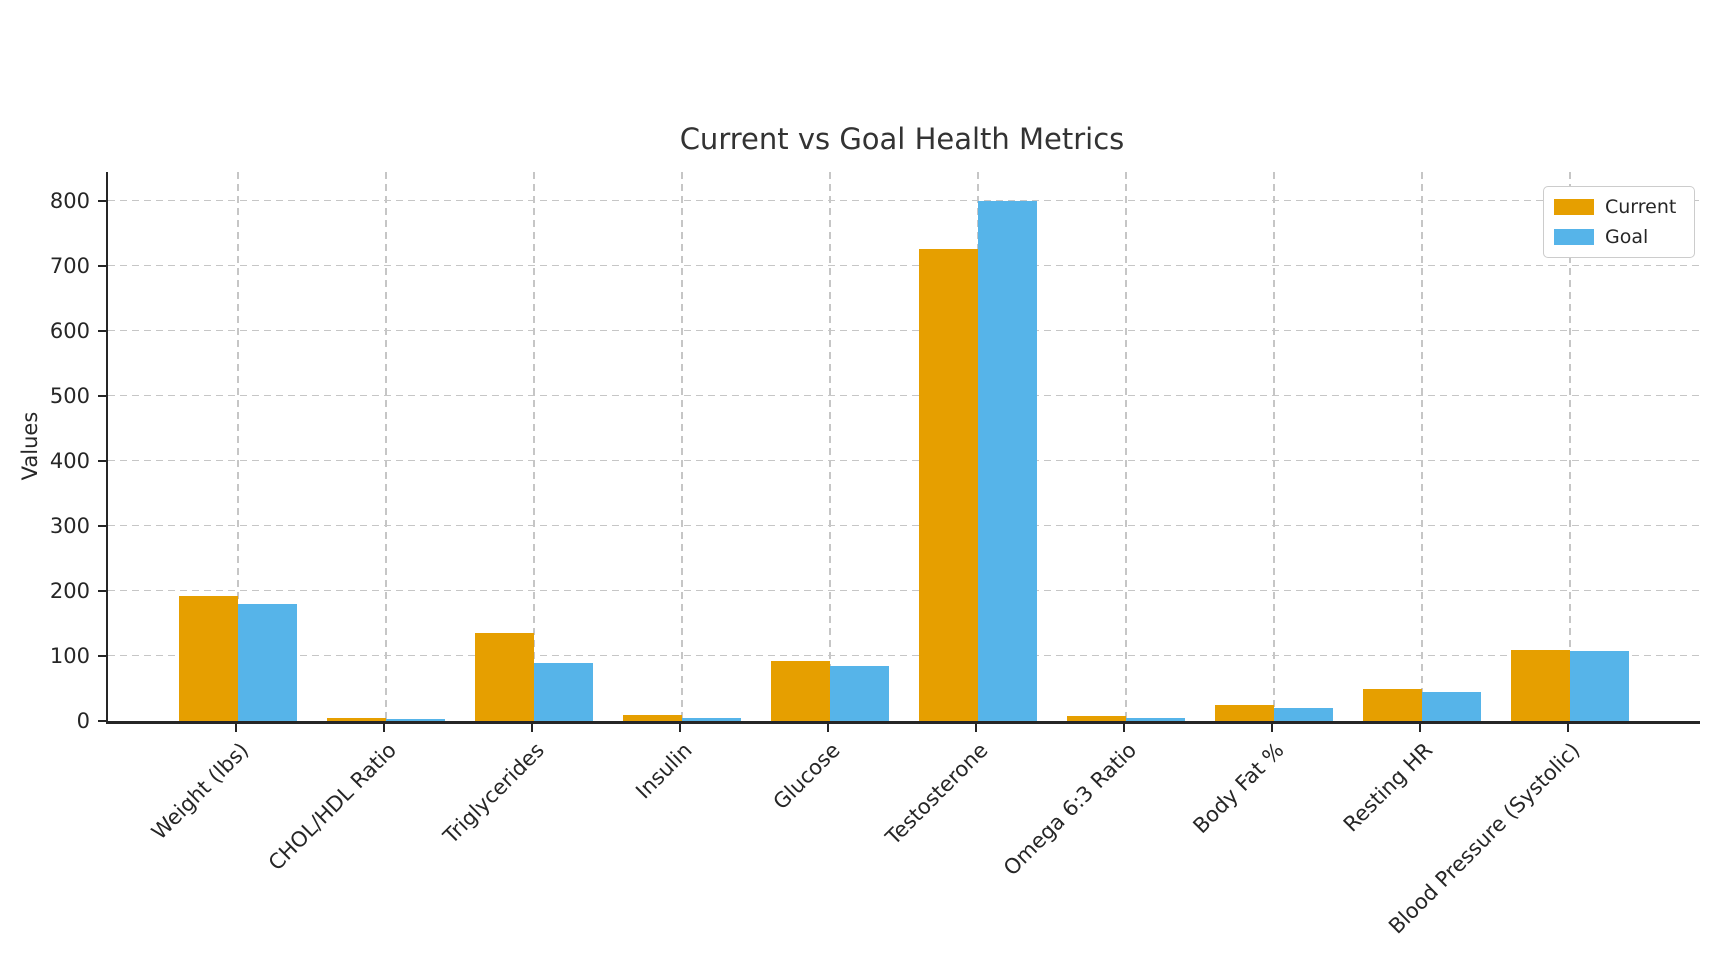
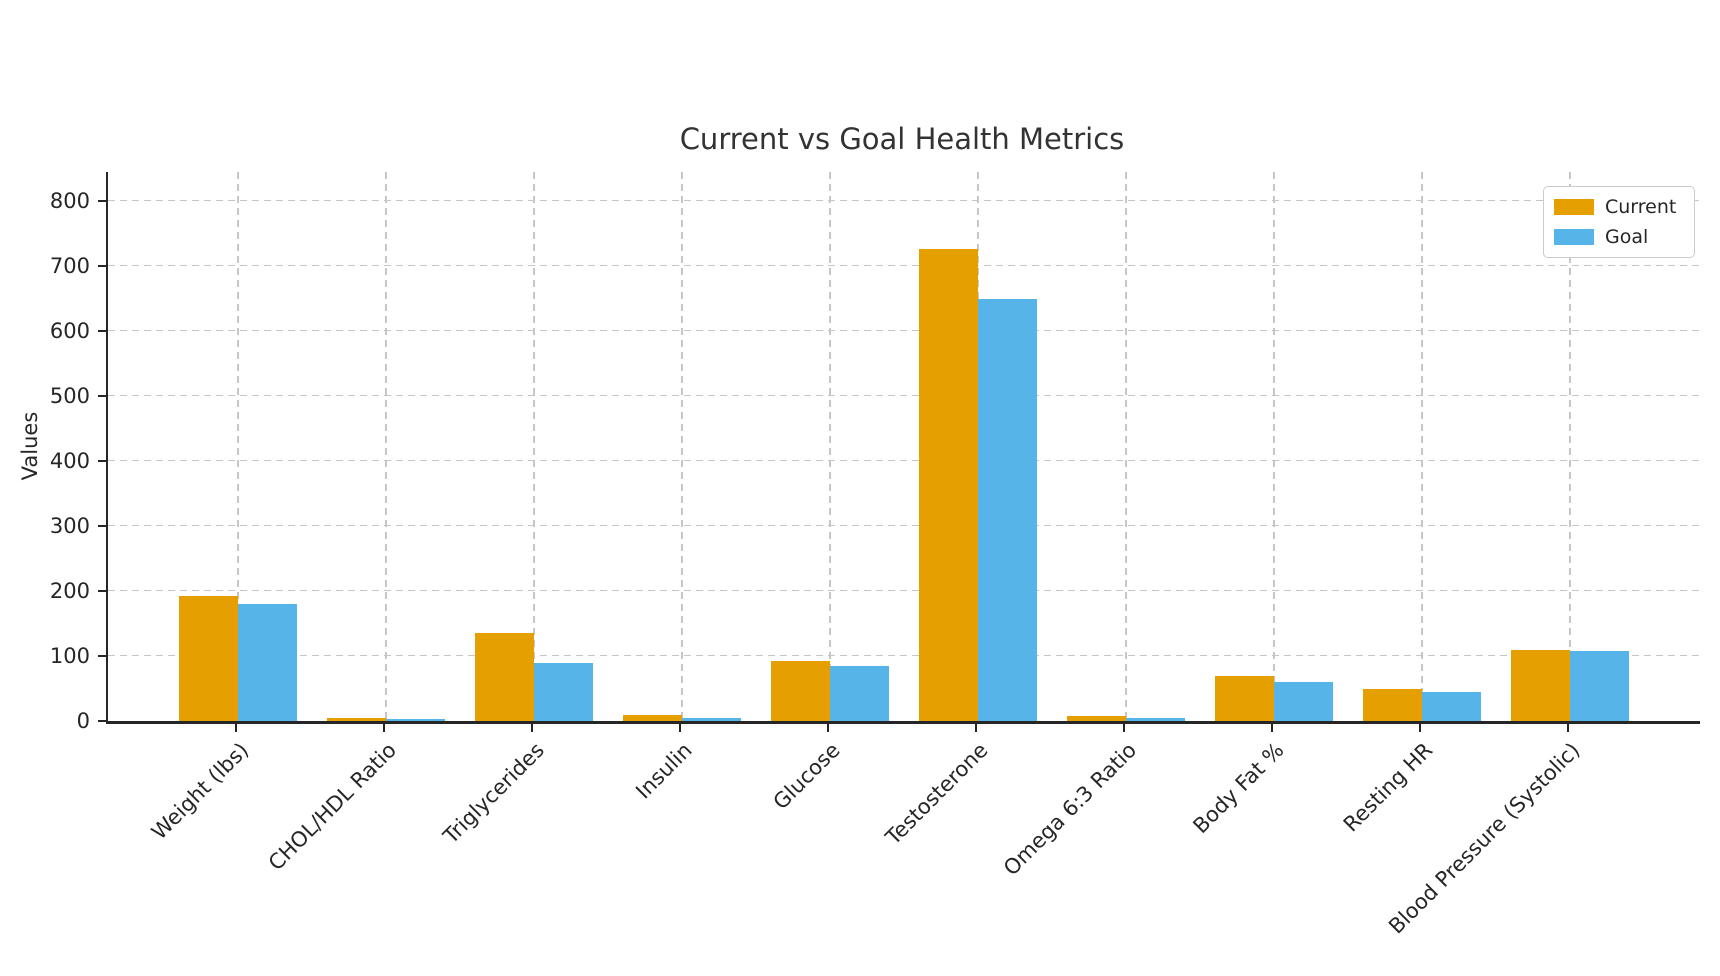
Goal/Testosterone: 800 -> 650
Current/Body Fat %: 20 -> 70
Goal/Body Fat %: 20 -> 60
